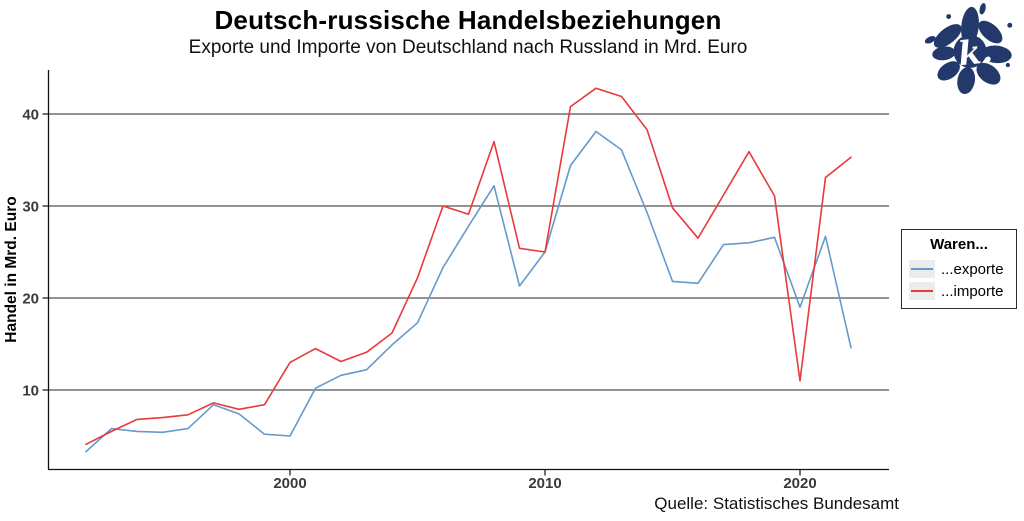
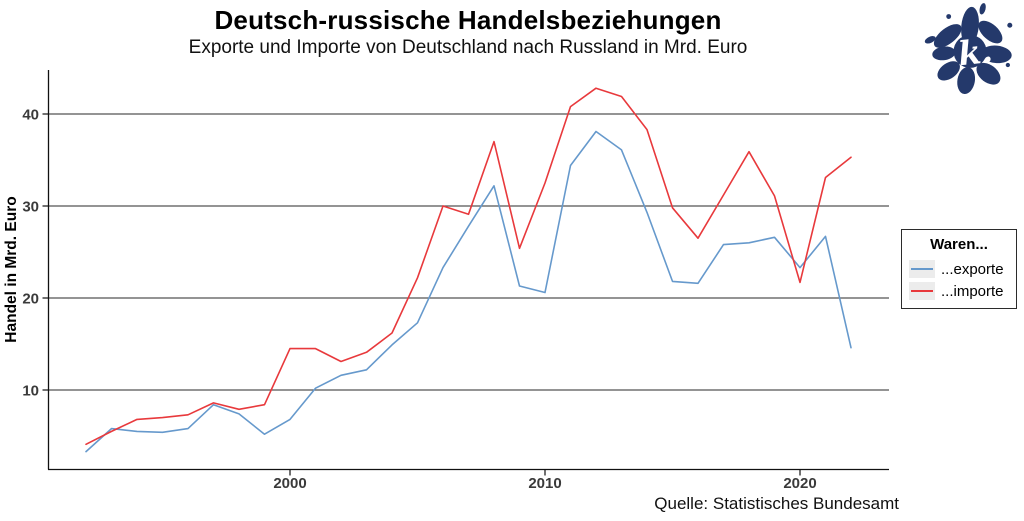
...exporte/2000: 5 -> 7
...importe/2000: 13 -> 14
...exporte/2010: 25 -> 21
...importe/2010: 25 -> 32
...exporte/2020: 19 -> 23
...importe/2020: 11 -> 22
